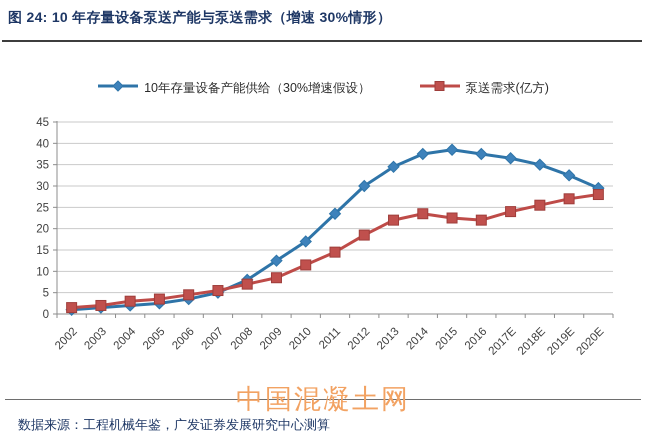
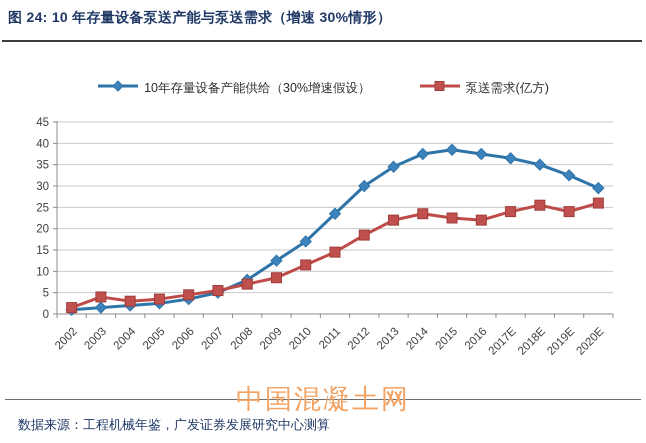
泵送需求(亿方)/2003: 2 -> 4
泵送需求(亿方)/2019E: 27 -> 24
泵送需求(亿方)/2020E: 28 -> 26
